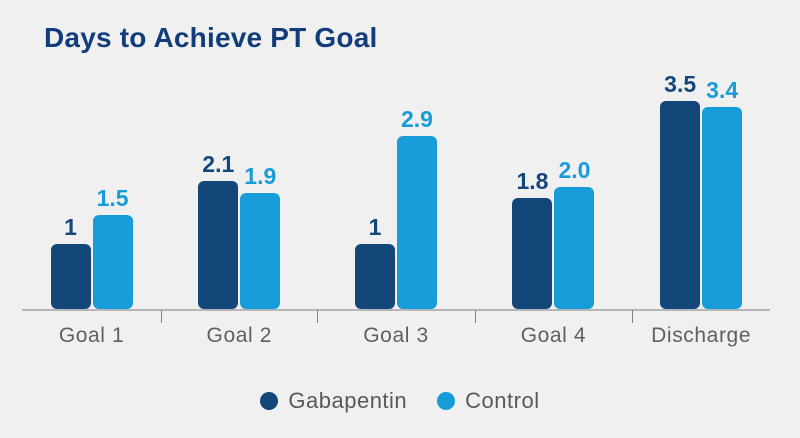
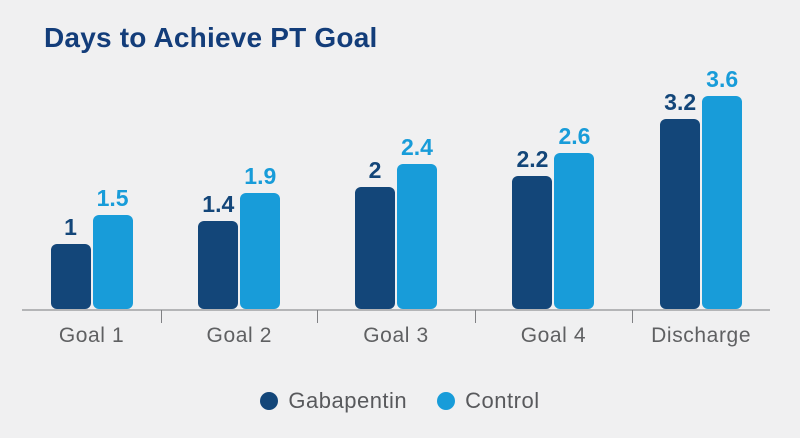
Gabapentin/Goal 2: 2.1 -> 1.4
Gabapentin/Goal 3: 1 -> 2
Control/Goal 3: 2.9 -> 2.4
Gabapentin/Goal 4: 1.8 -> 2.2
Control/Goal 4: 2.0 -> 2.6
Gabapentin/Discharge: 3.5 -> 3.2
Control/Discharge: 3.4 -> 3.6
